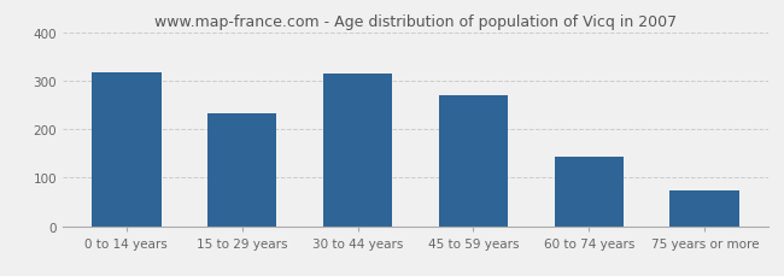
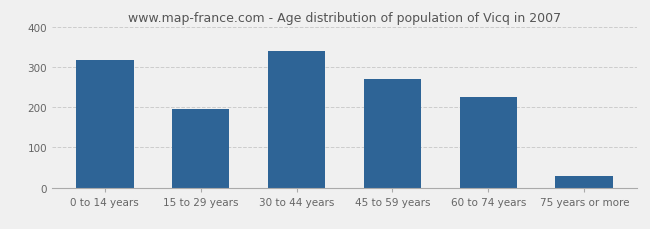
15 to 29 years: 232 -> 195
30 to 44 years: 315 -> 340
60 to 74 years: 142 -> 225
75 years or more: 74 -> 30
